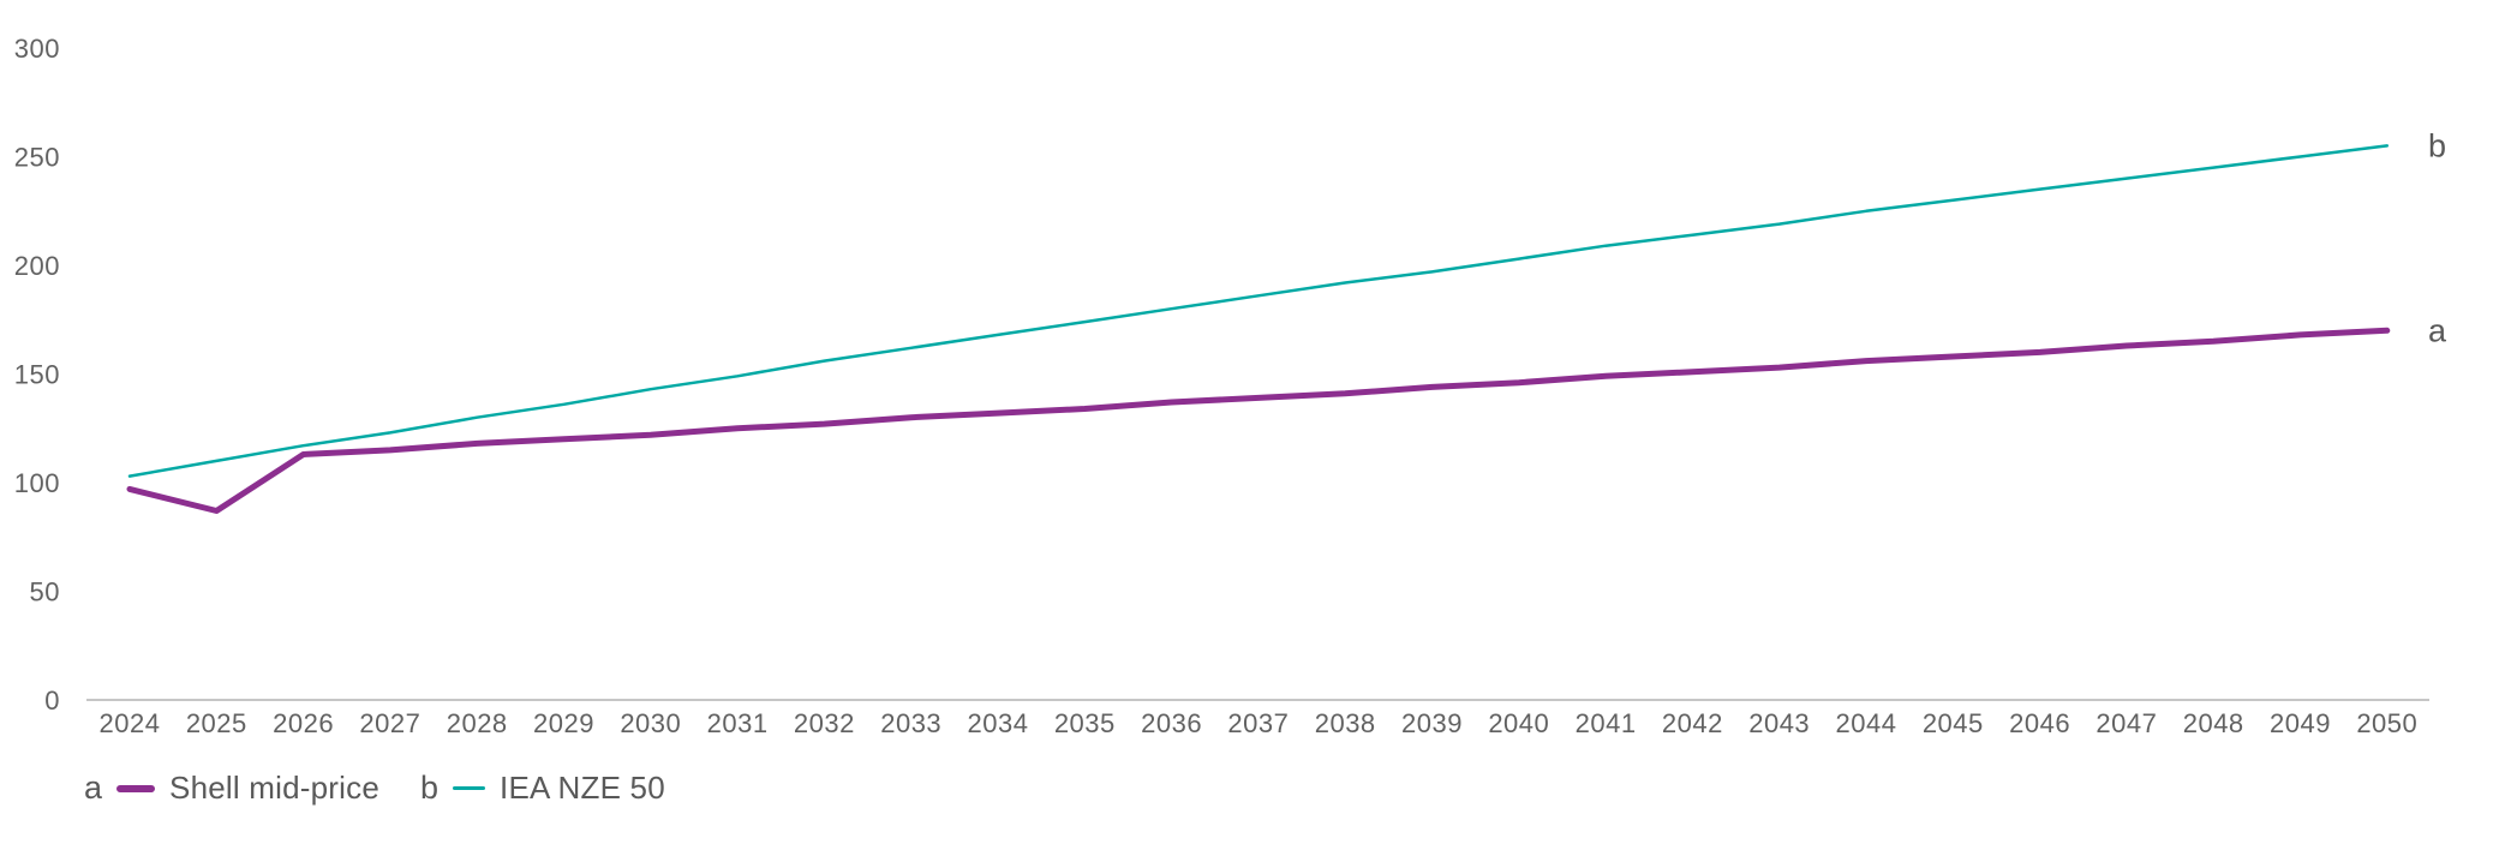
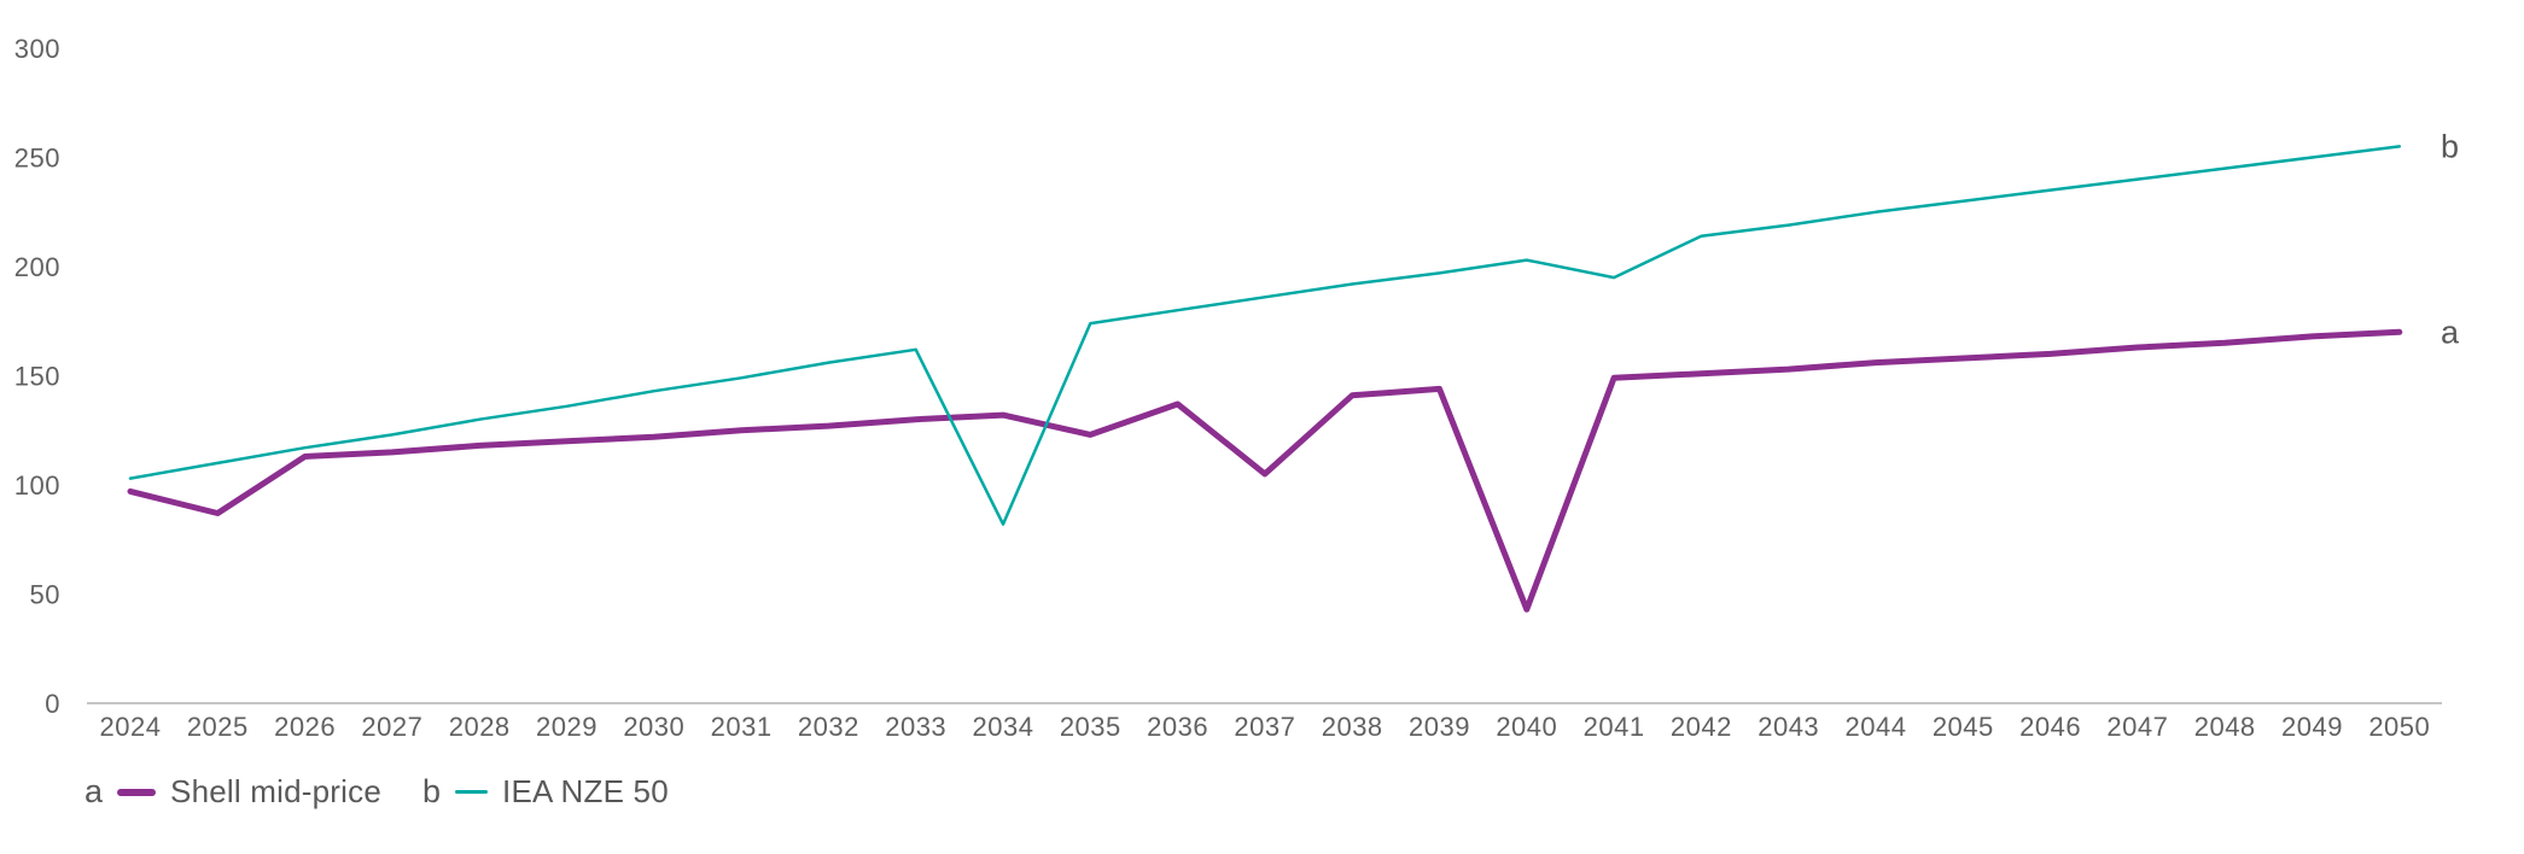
IEA NZE 50/2034: 168 -> 82
Shell mid-price/2035: 134 -> 123
Shell mid-price/2037: 139 -> 105
Shell mid-price/2040: 146 -> 43
IEA NZE 50/2041: 209 -> 195
